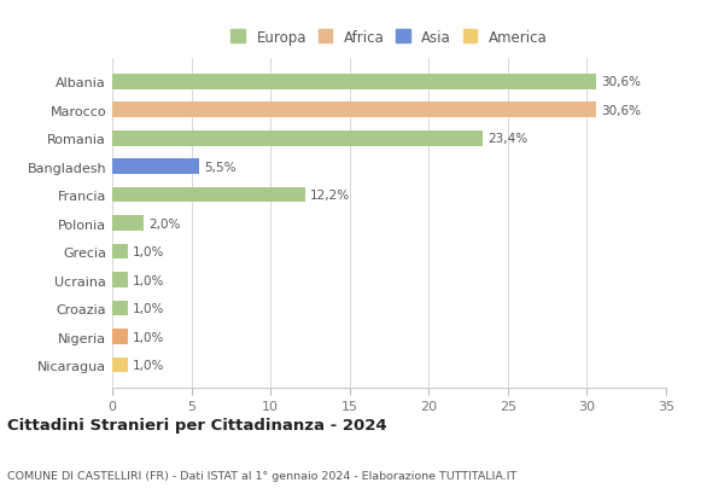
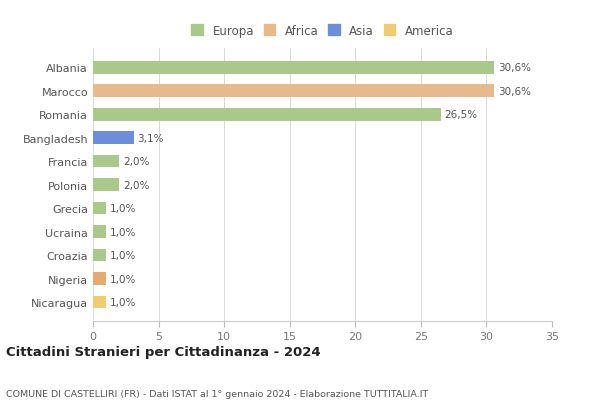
Romania: 23,4% -> 26,5%
Bangladesh: 5,5% -> 3,1%
Francia: 12,2% -> 2,0%
